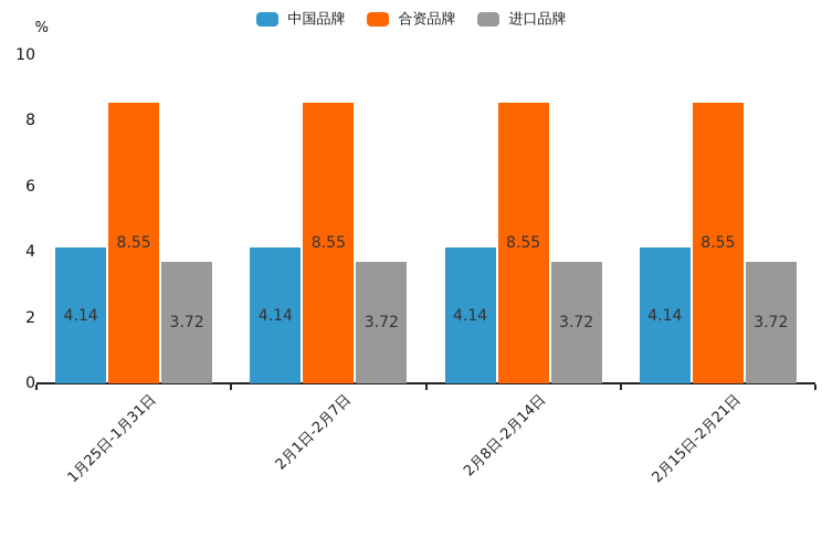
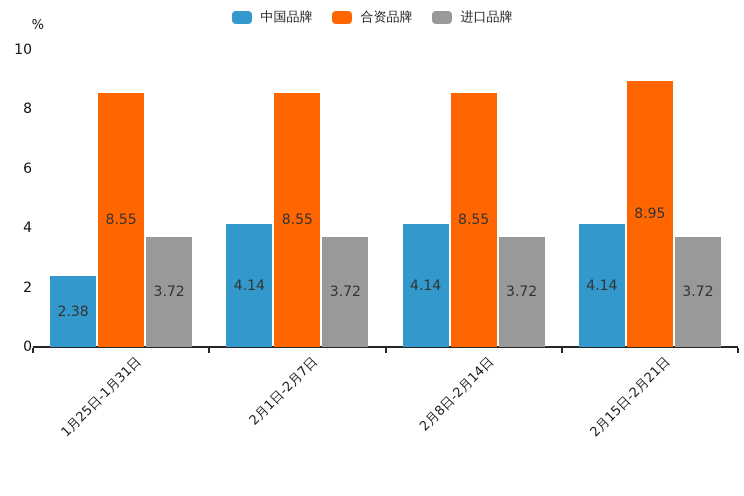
中国品牌/1月25日-1月31日: 4.14 -> 2.38
合资品牌/2月15日-2月21日: 8.55 -> 8.95
